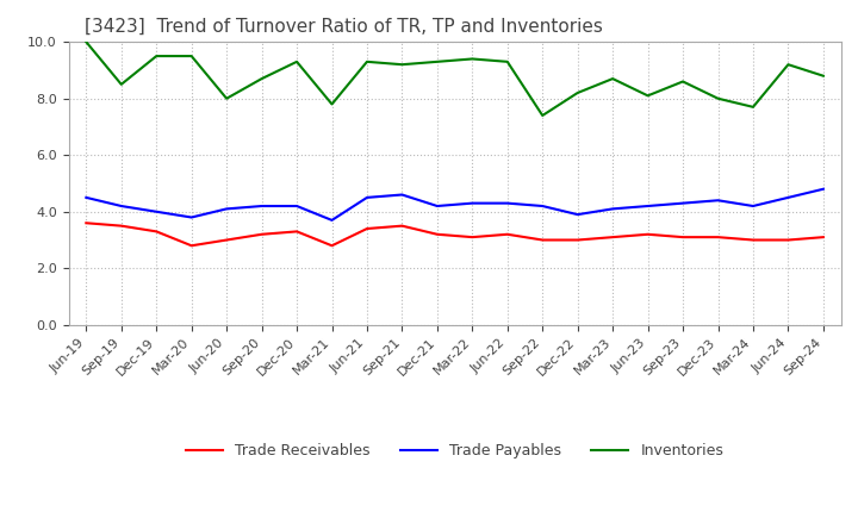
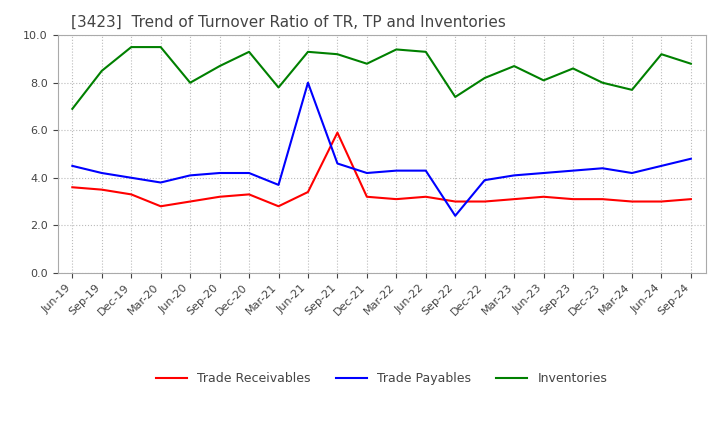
Inventories/Jun-19: 10.0 -> 6.9
Trade Payables/Jun-21: 4.5 -> 8.0
Trade Receivables/Sep-21: 3.5 -> 5.9
Inventories/Dec-21: 9.3 -> 8.8
Trade Payables/Sep-22: 4.2 -> 2.4
